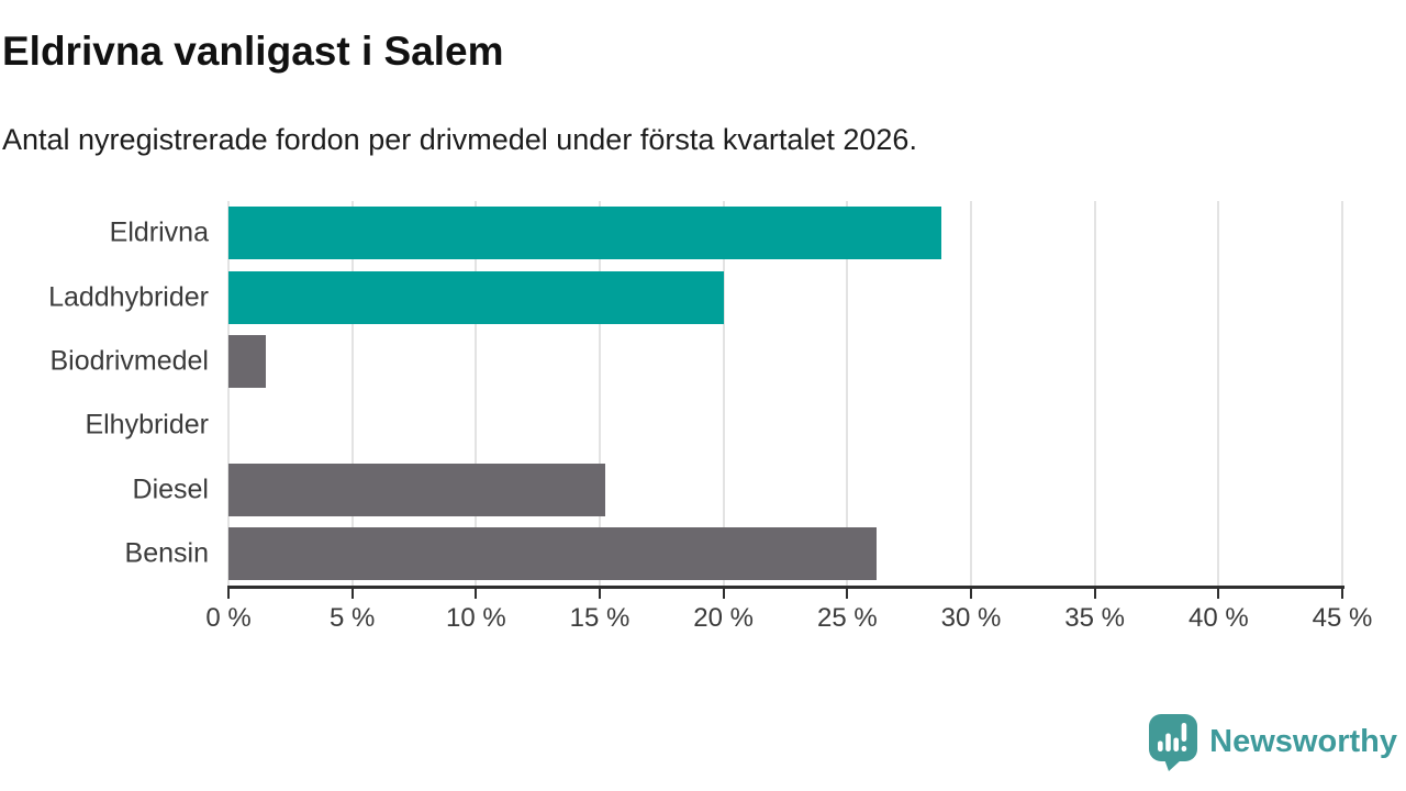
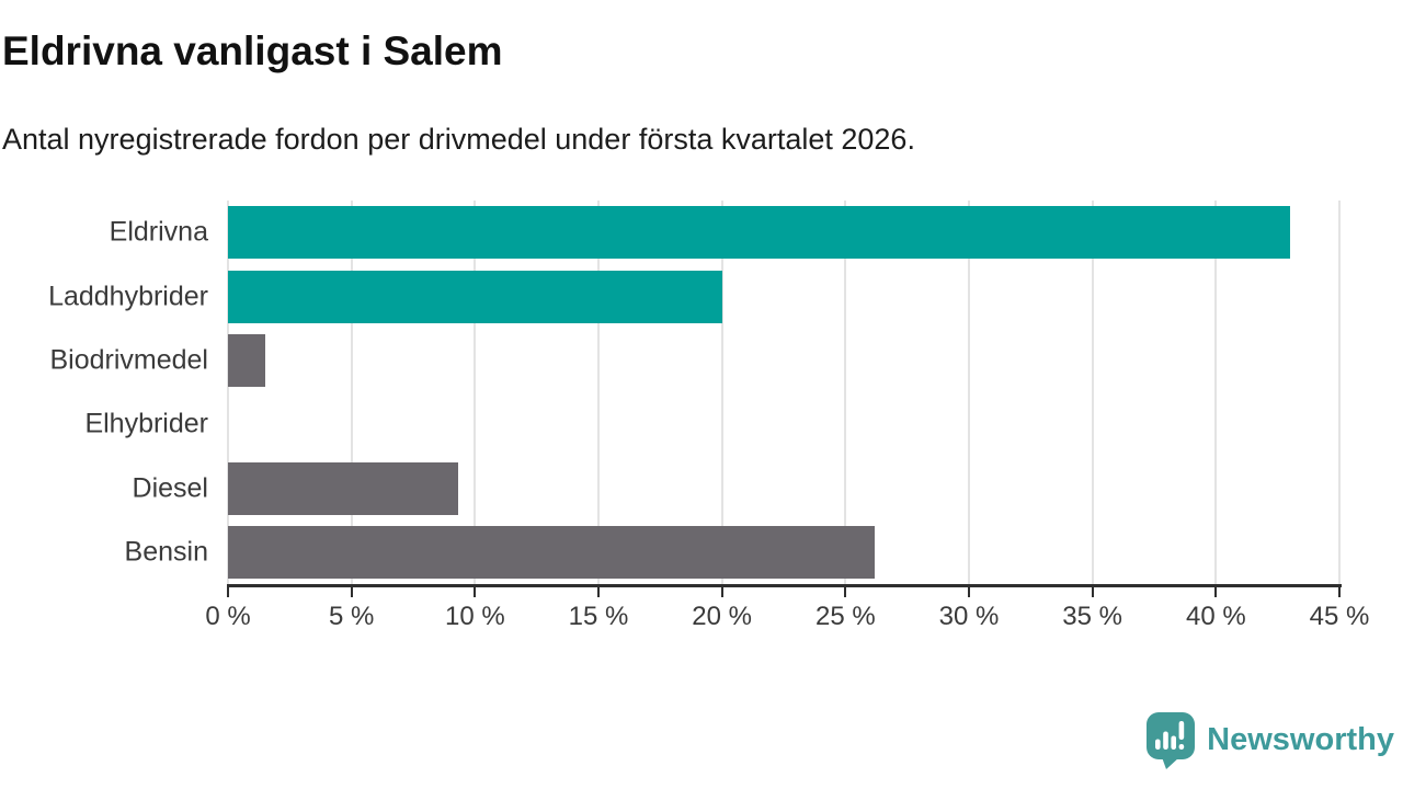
Eldrivna: 28.8% -> 43.0%
Diesel: 15.2% -> 9.3%
